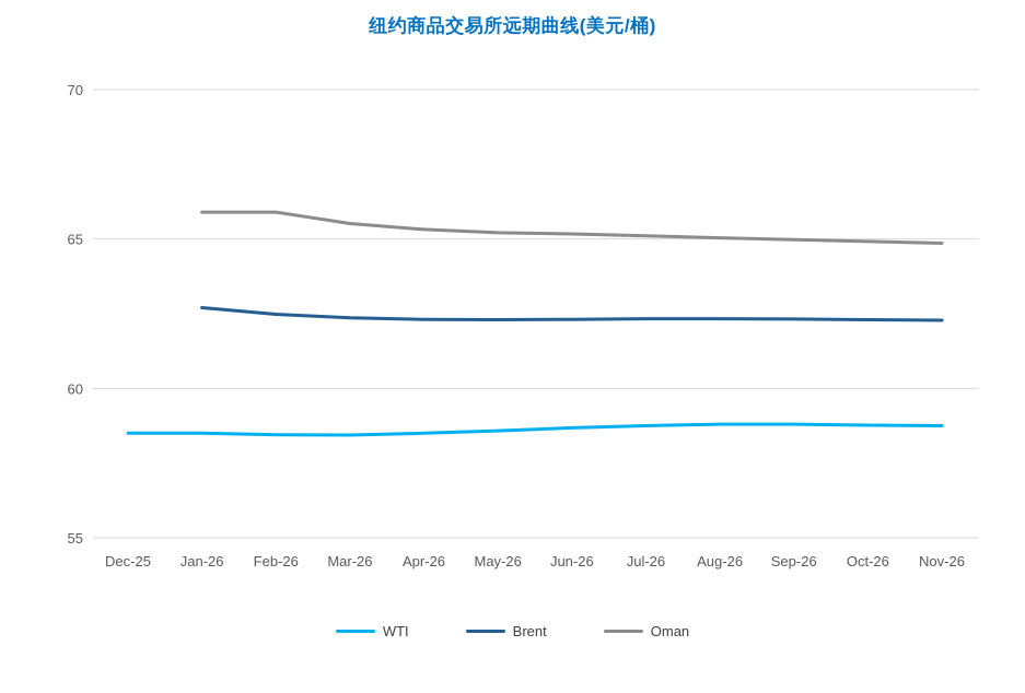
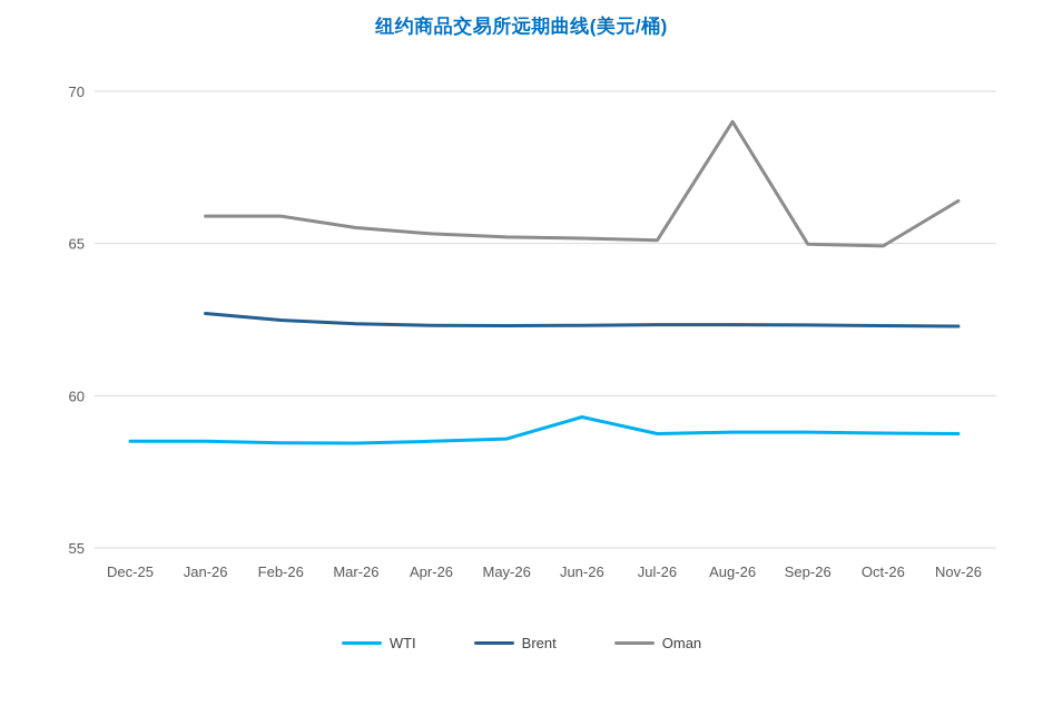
WTI/Jun-26: 58.7 -> 59.3
Oman/Aug-26: 65.0 -> 69.0
Oman/Nov-26: 64.9 -> 66.4
